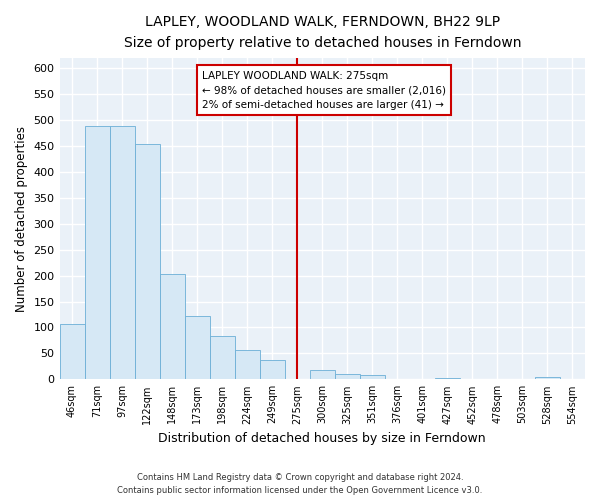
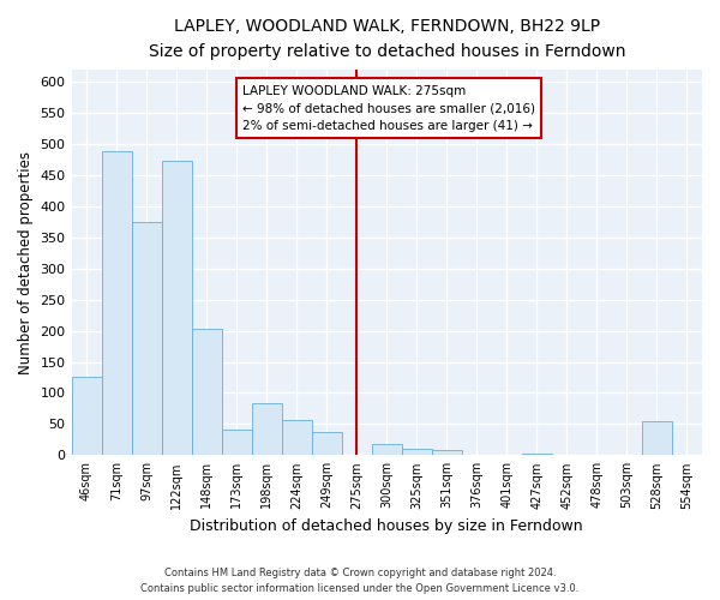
46sqm: 107 -> 126
97sqm: 488 -> 374
122sqm: 453 -> 472
173sqm: 122 -> 42
528sqm: 5 -> 54
